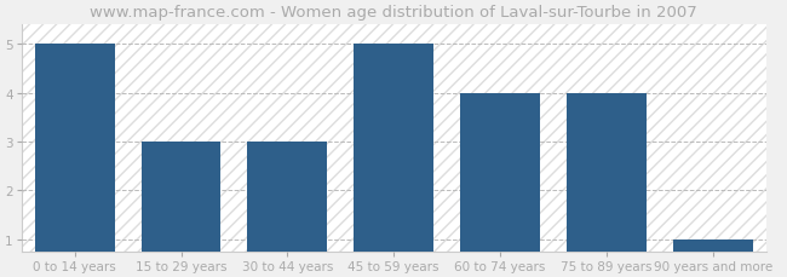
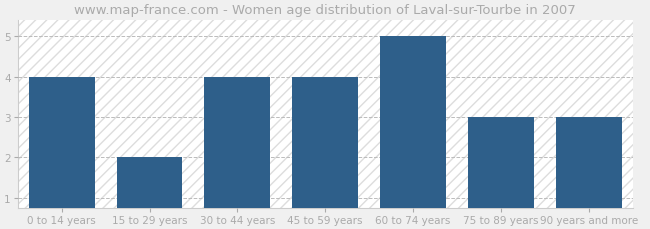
0 to 14 years: 5 -> 4
15 to 29 years: 3 -> 2
30 to 44 years: 3 -> 4
45 to 59 years: 5 -> 4
60 to 74 years: 4 -> 5
75 to 89 years: 4 -> 3
90 years and more: 1 -> 3
